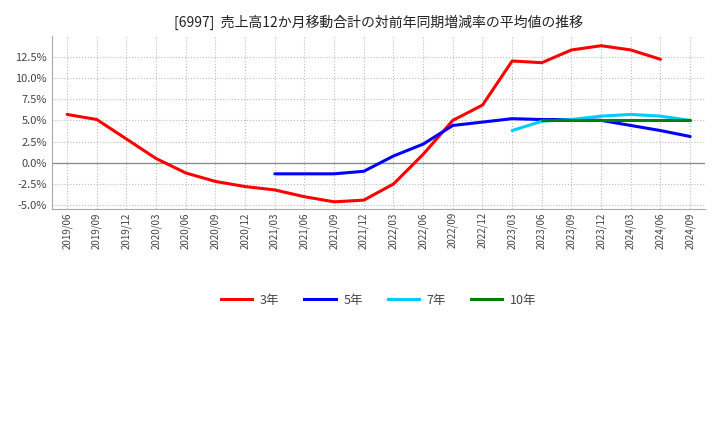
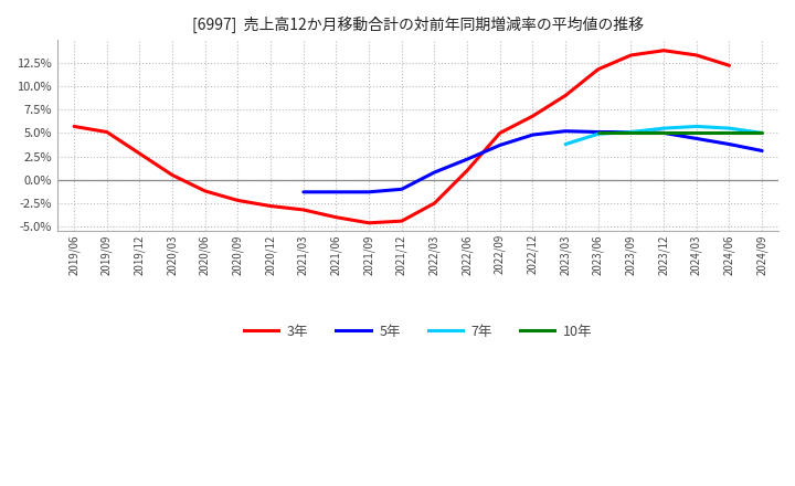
5年/2022/09: 4.4% -> 3.7%
3年/2023/03: 12.0% -> 9.0%
